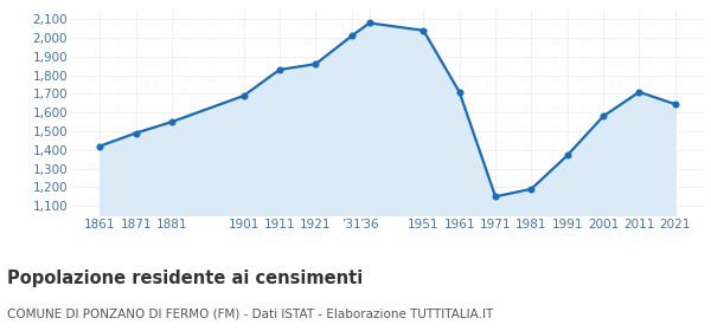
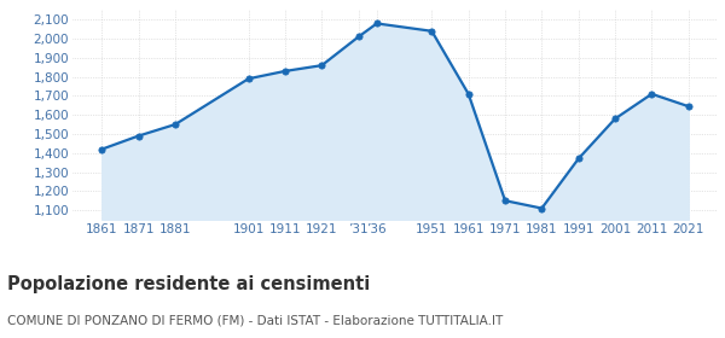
1901: 1,690 -> 1,790
1981: 1,190 -> 1,110
